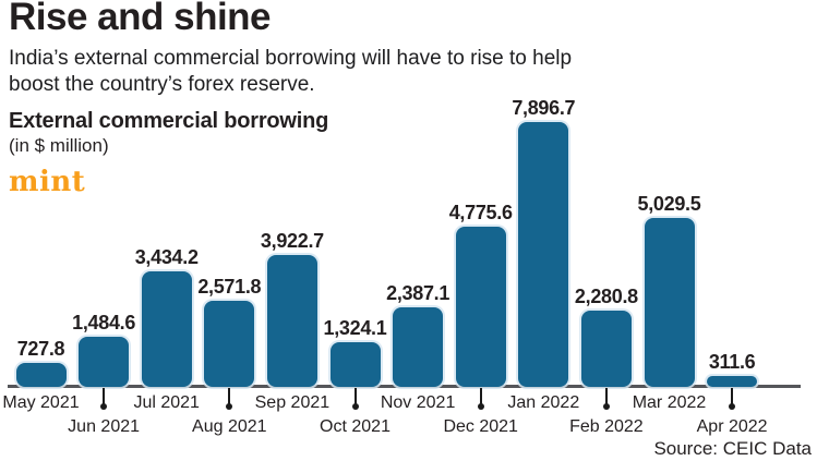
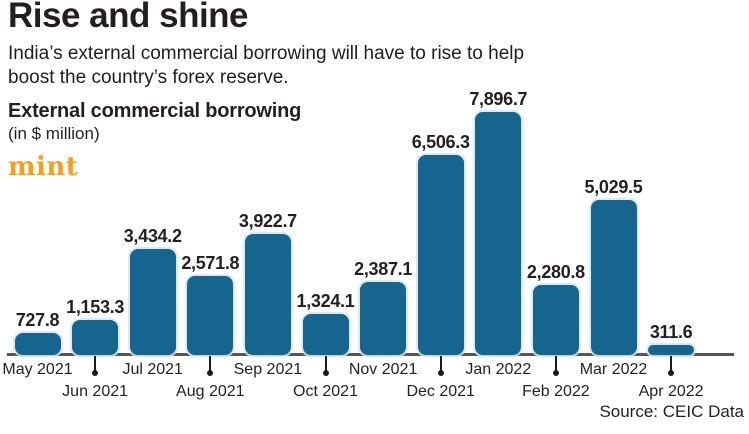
Jun 2021: 1,484.6 -> 1,153.3
Dec 2021: 4,775.6 -> 6,506.3
